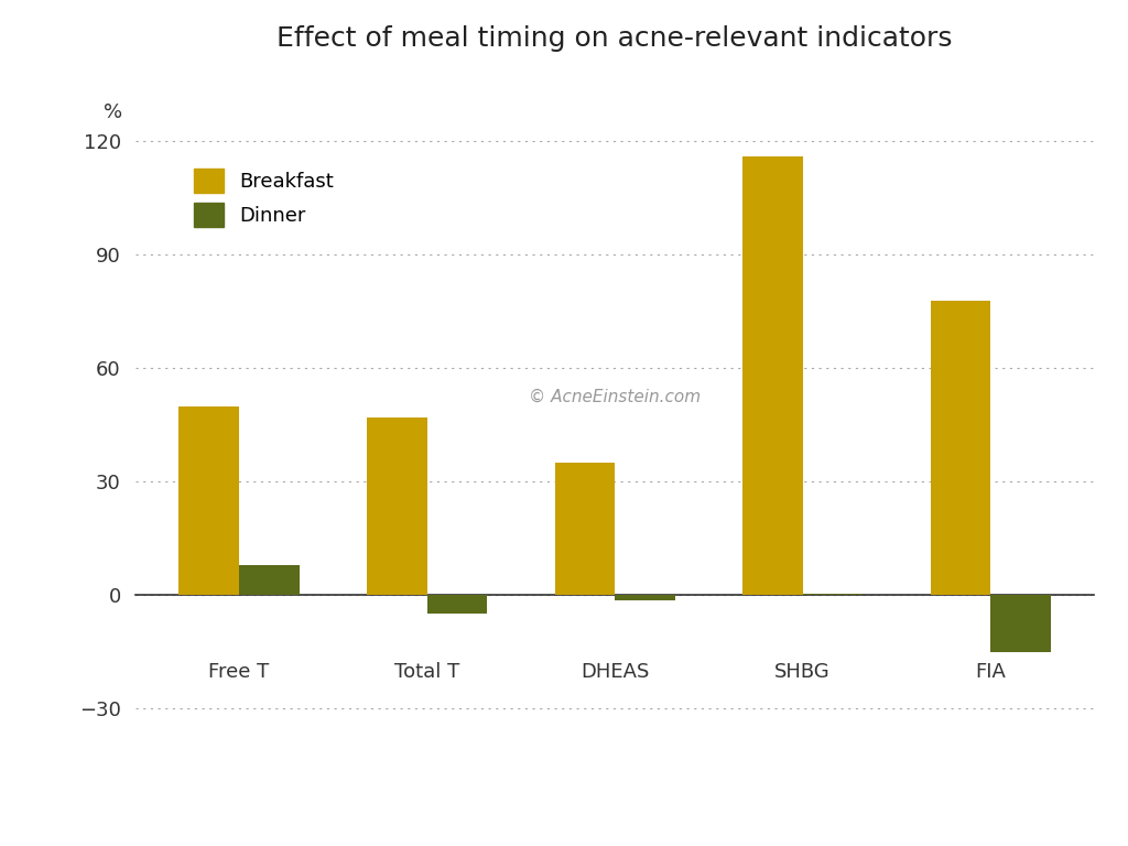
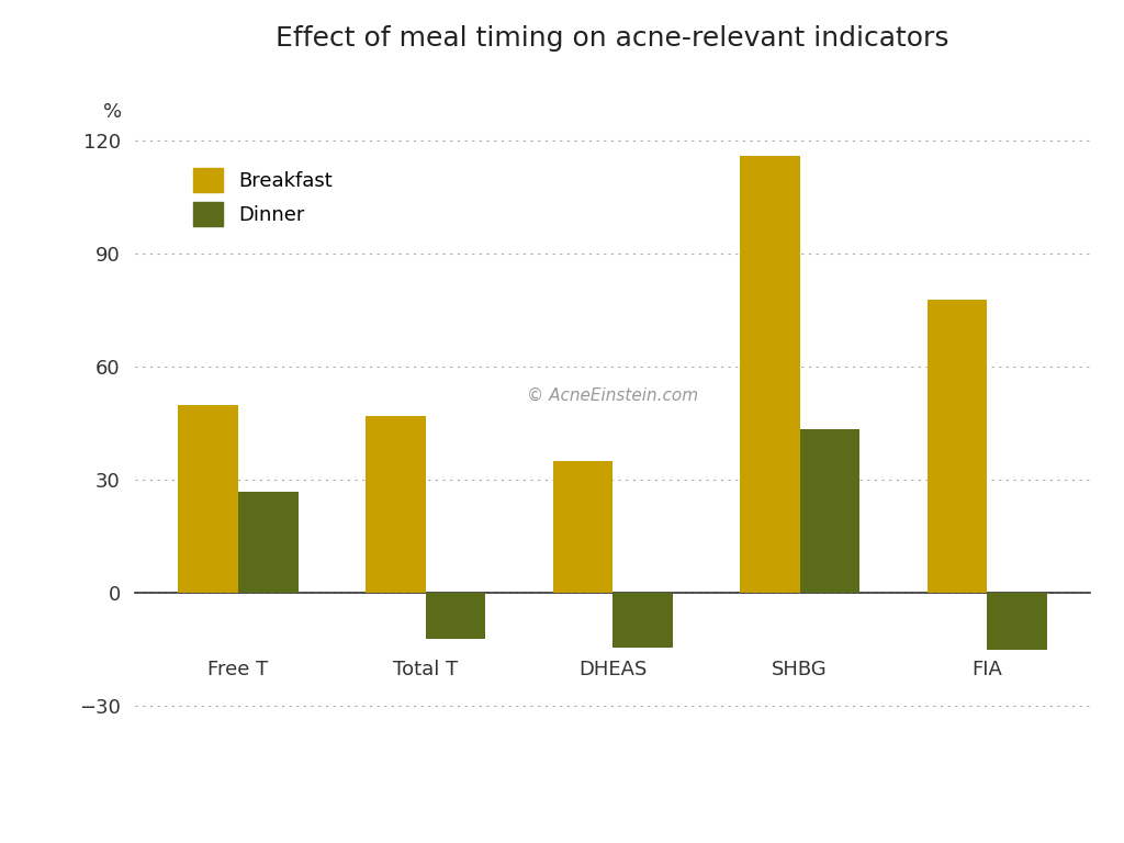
Dinner/Free T: 8.0 -> 27.0
Dinner/Total T: -5.0 -> -12.0
Dinner/DHEAS: -1.5 -> -14.5
Dinner/SHBG: 0.5 -> 43.5
